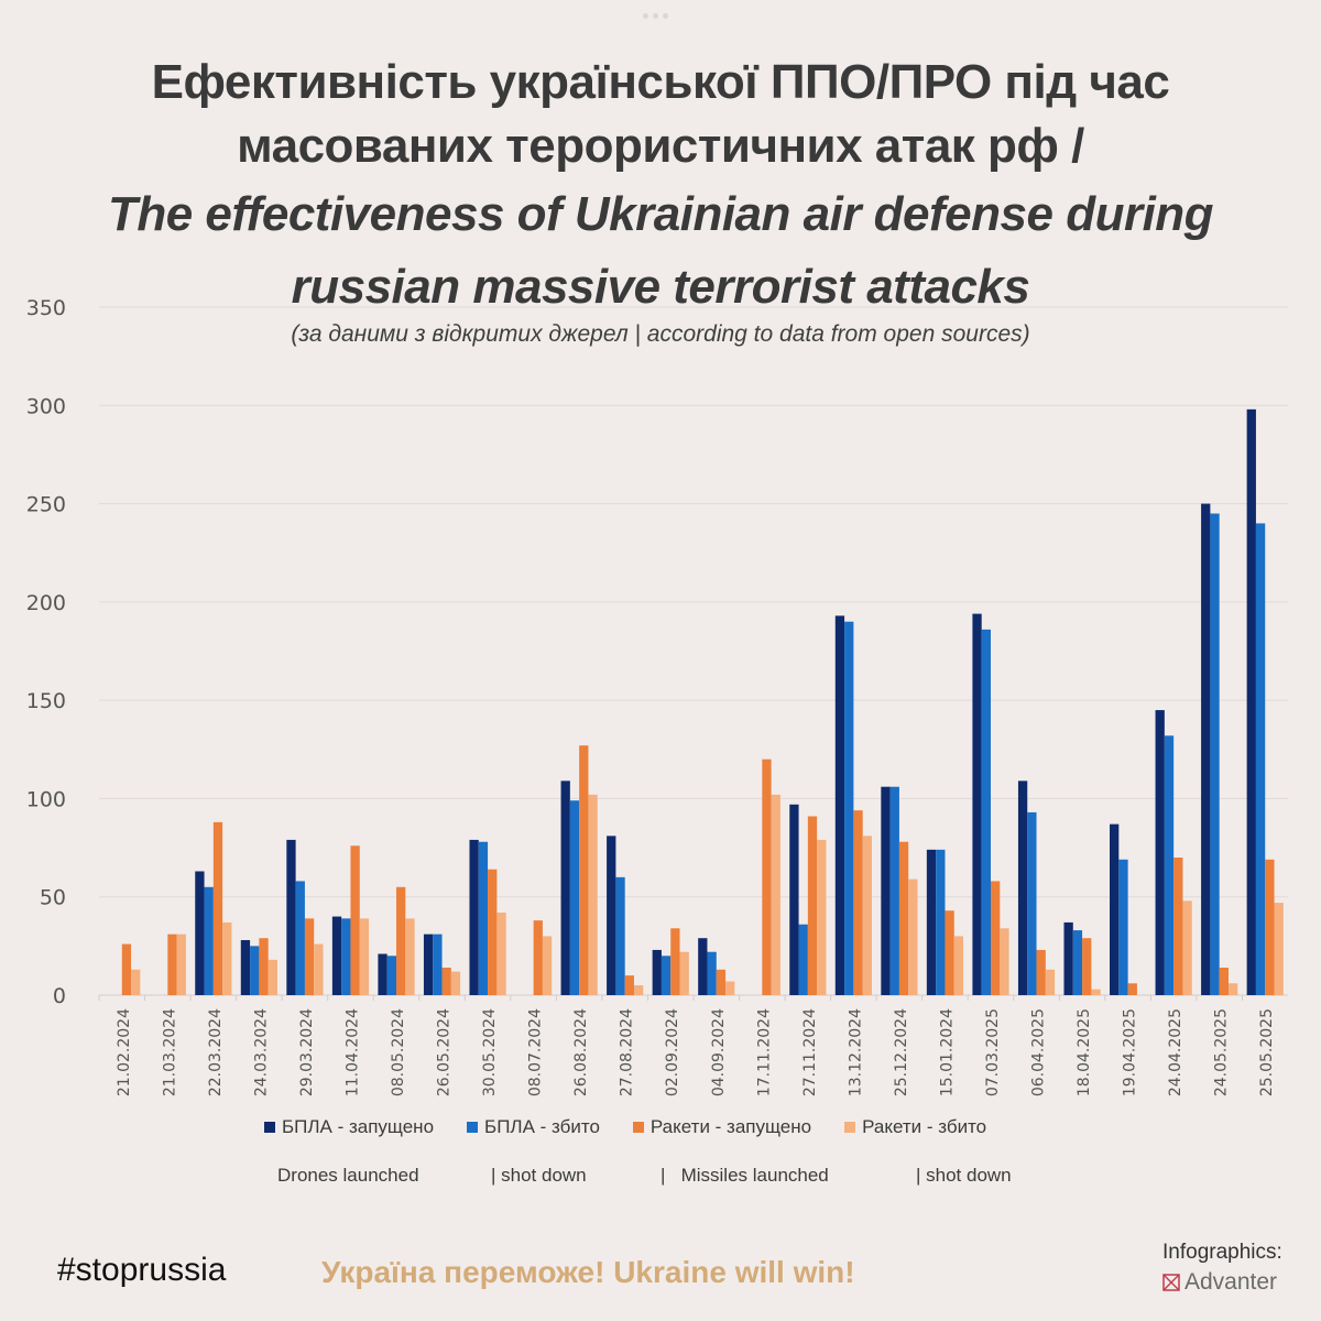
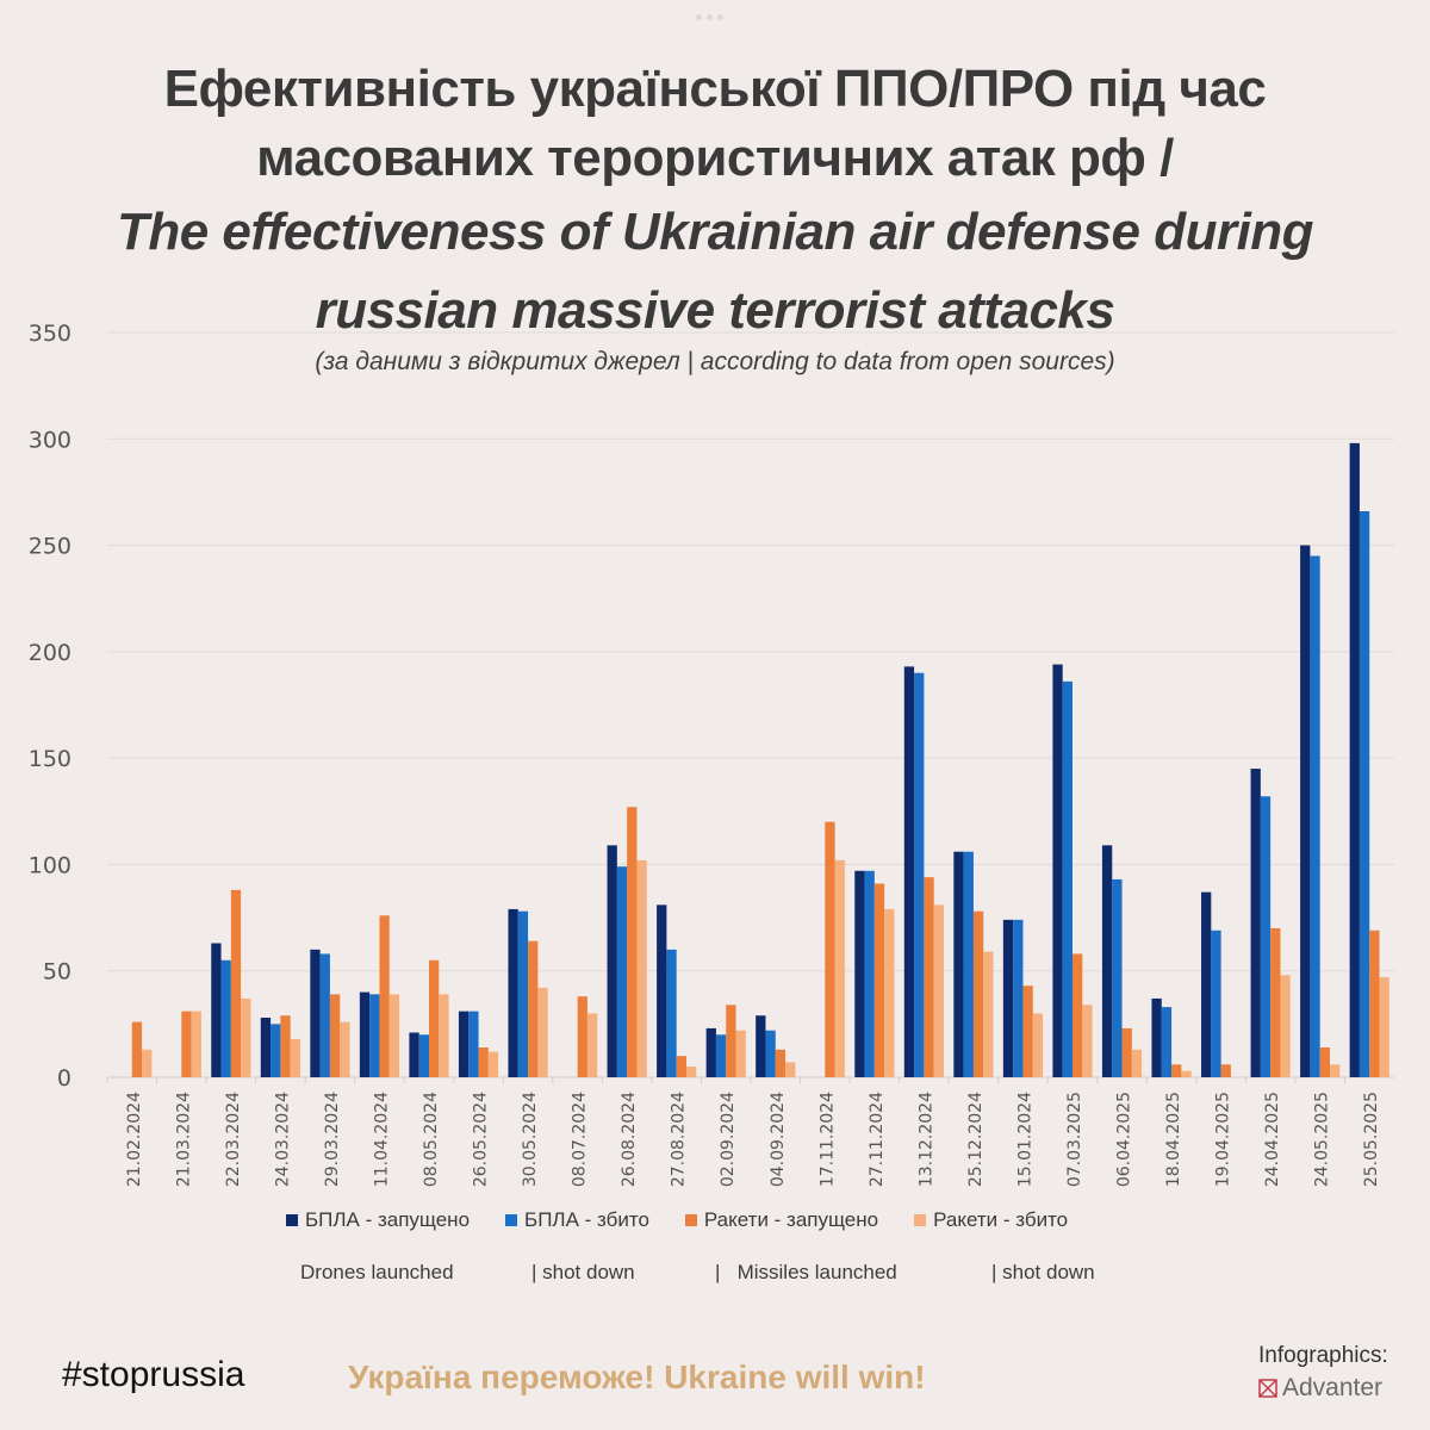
БПЛА - запущено/29.03.2024: 79 -> 60
БПЛА - збито/27.11.2024: 36 -> 97
Ракети - запущено/18.04.2025: 29 -> 6
БПЛА - збито/25.05.2025: 240 -> 266
